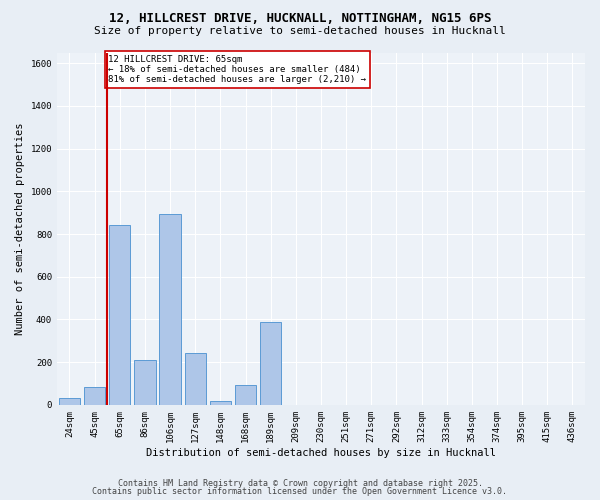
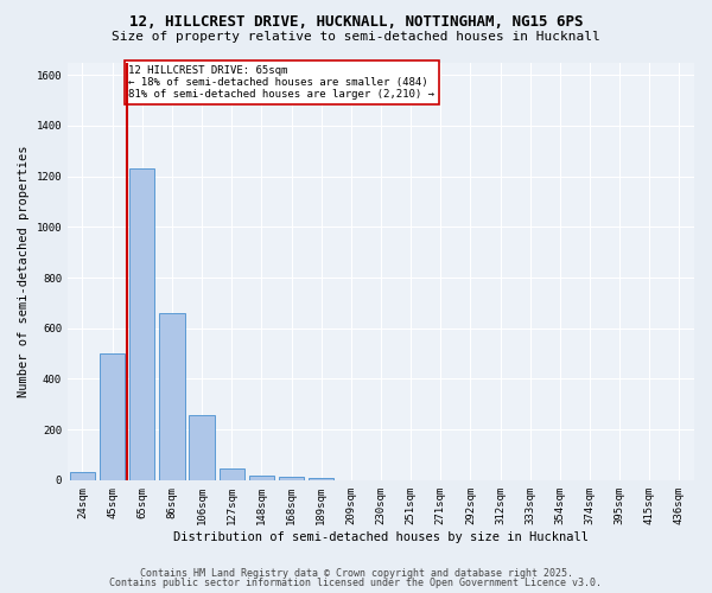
45sqm: 85 -> 500
65sqm: 840 -> 1230
86sqm: 210 -> 660
106sqm: 895 -> 255
127sqm: 245 -> 45
168sqm: 95 -> 13
189sqm: 390 -> 10
